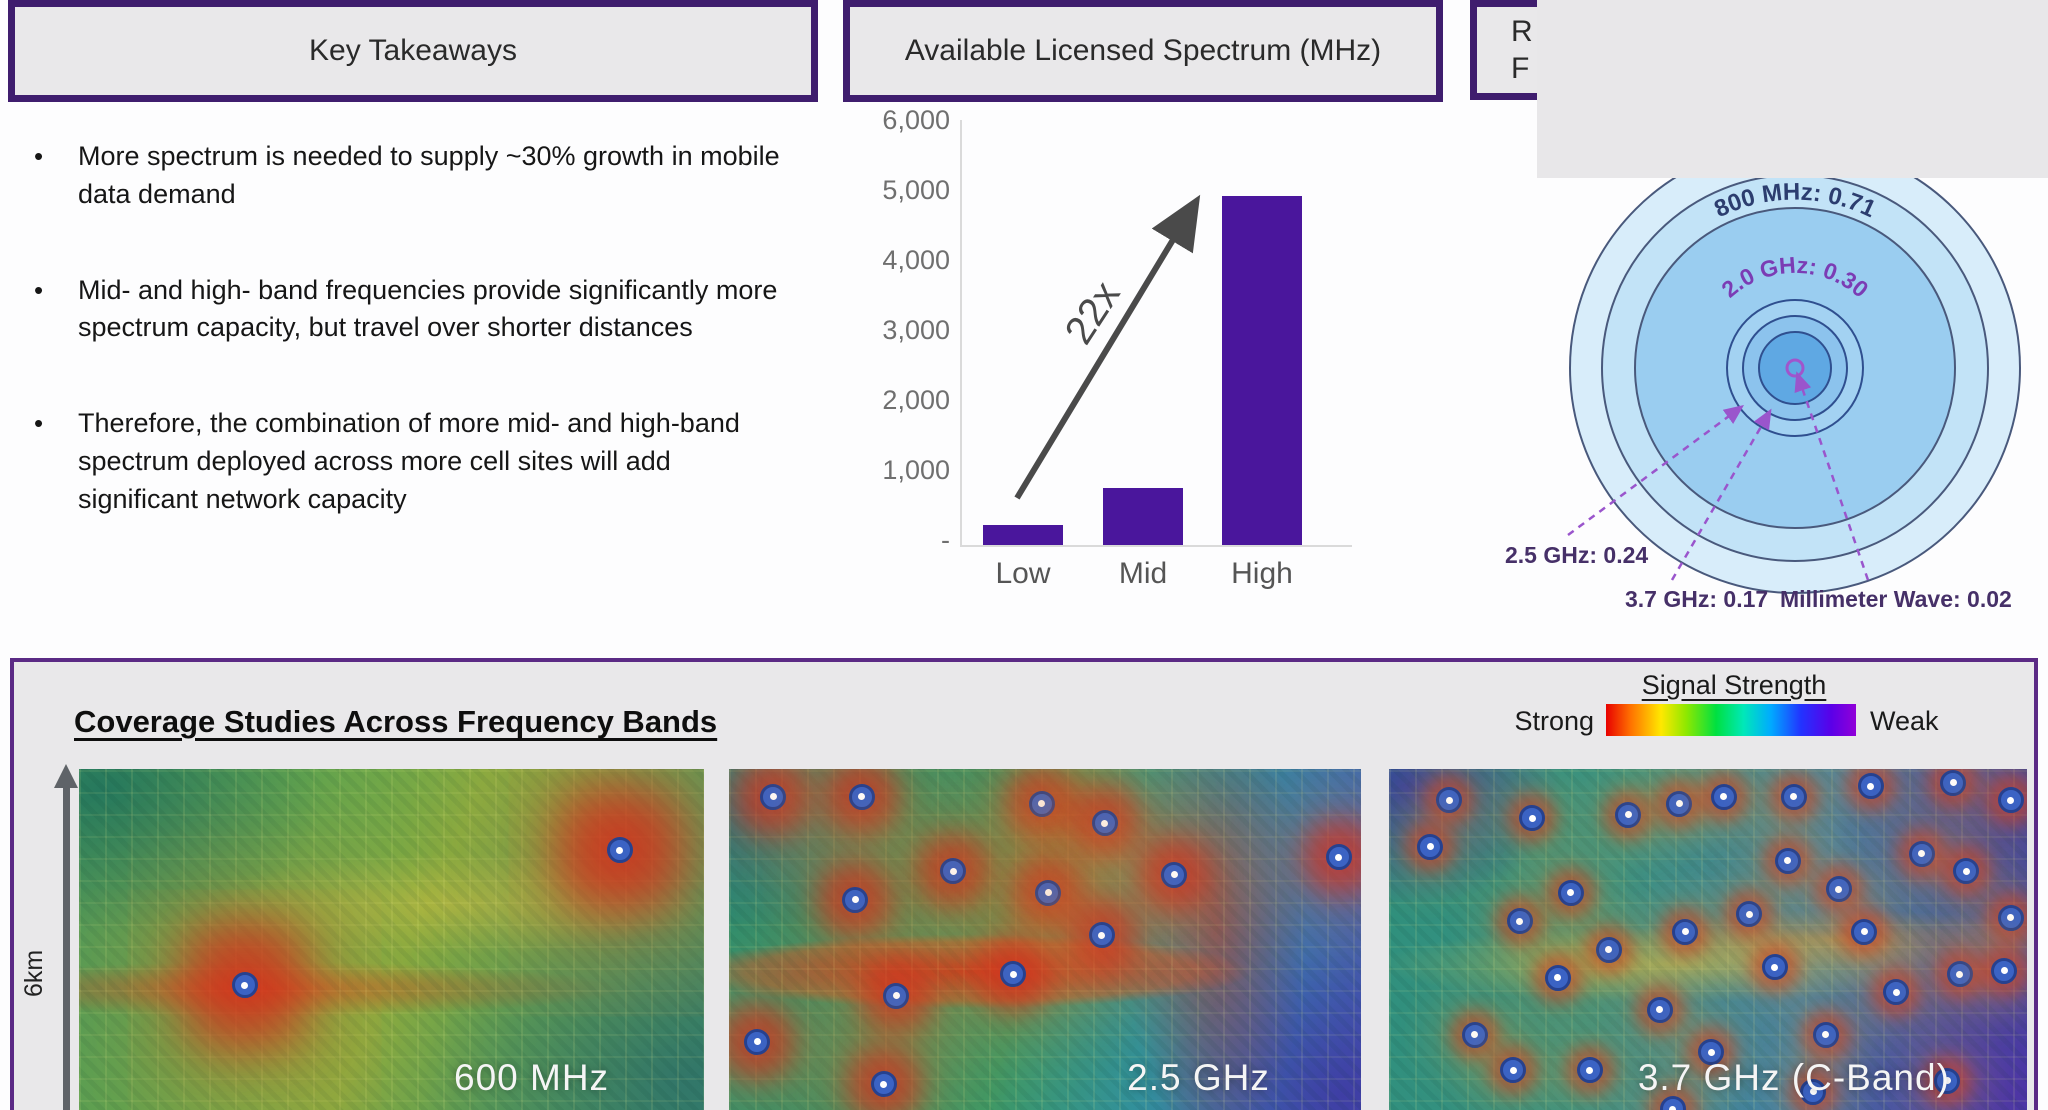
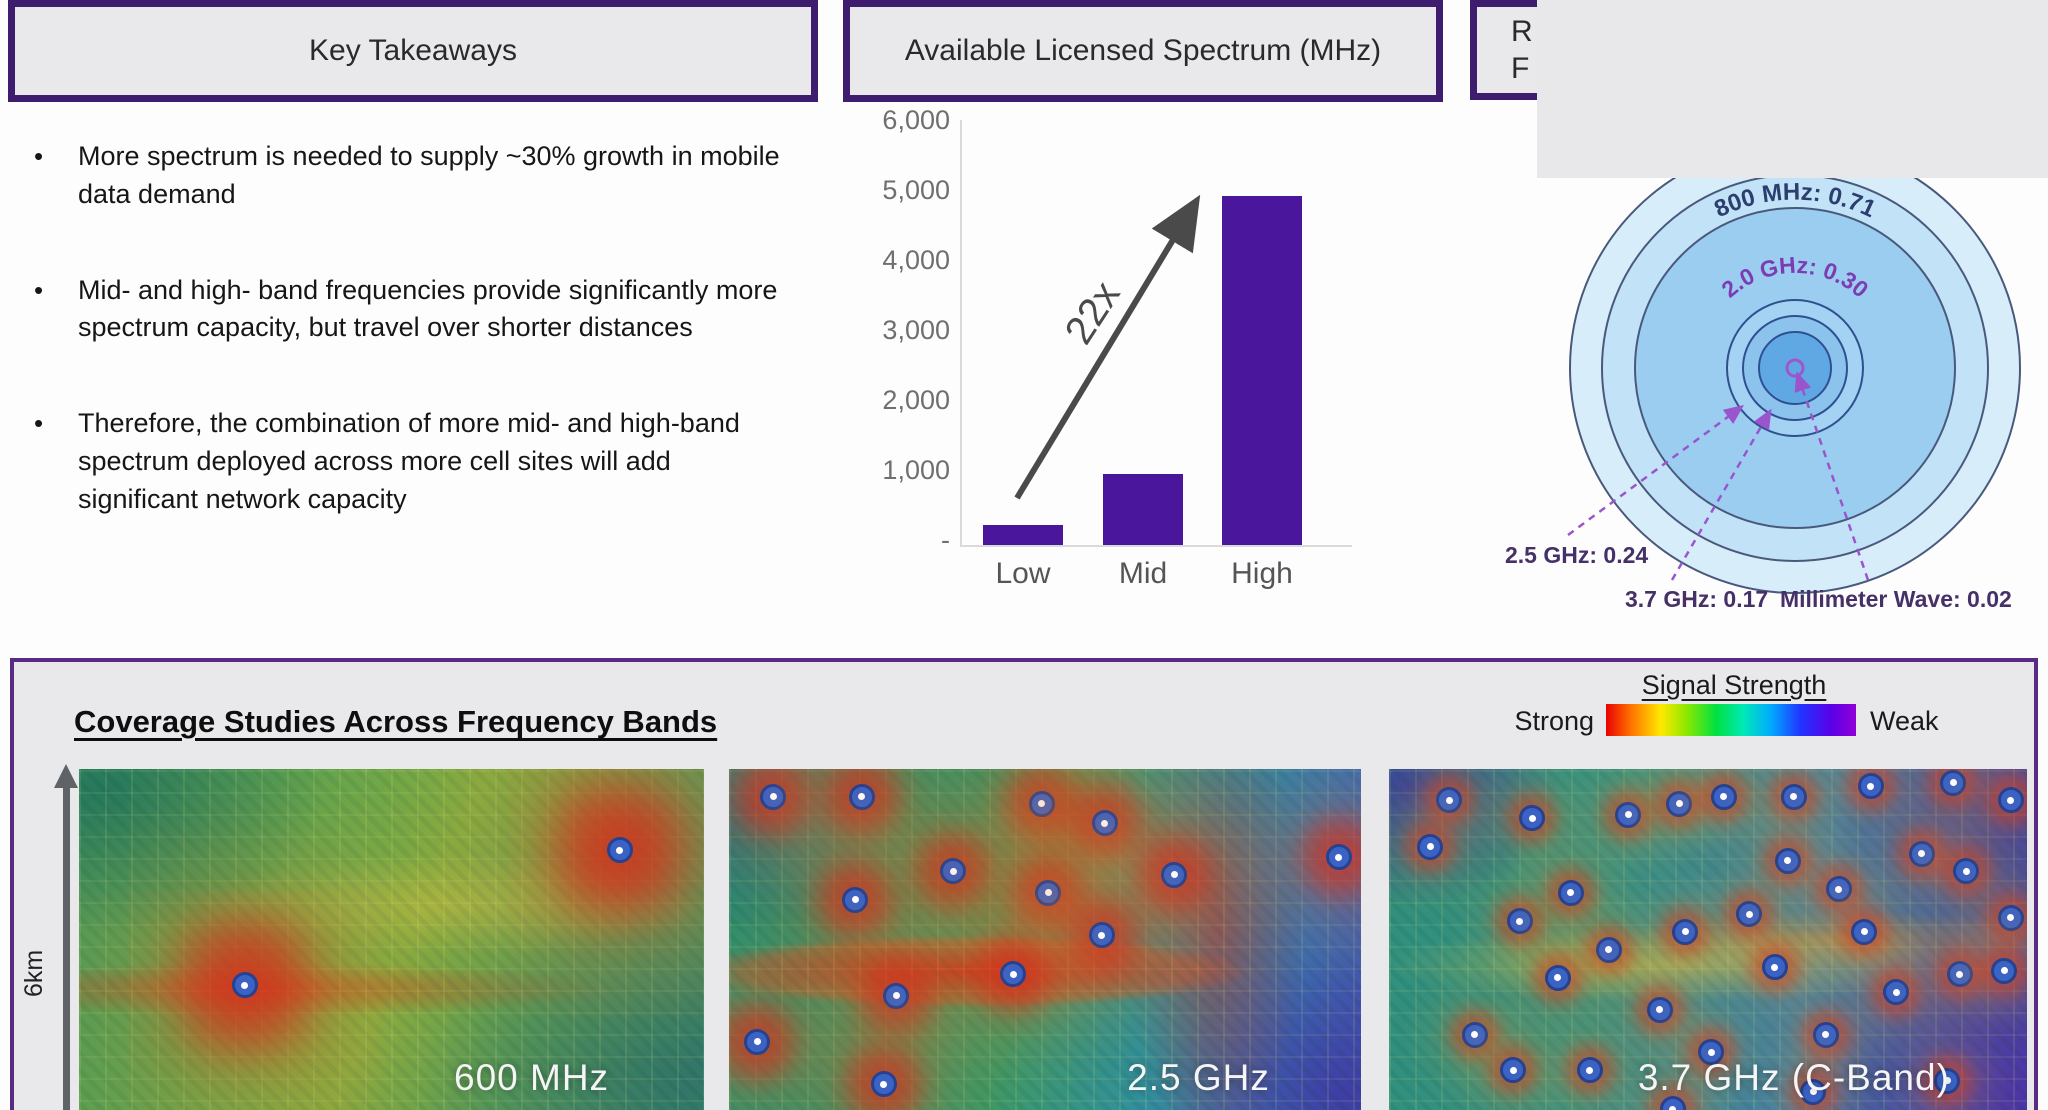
Mid: 800 -> 1000
